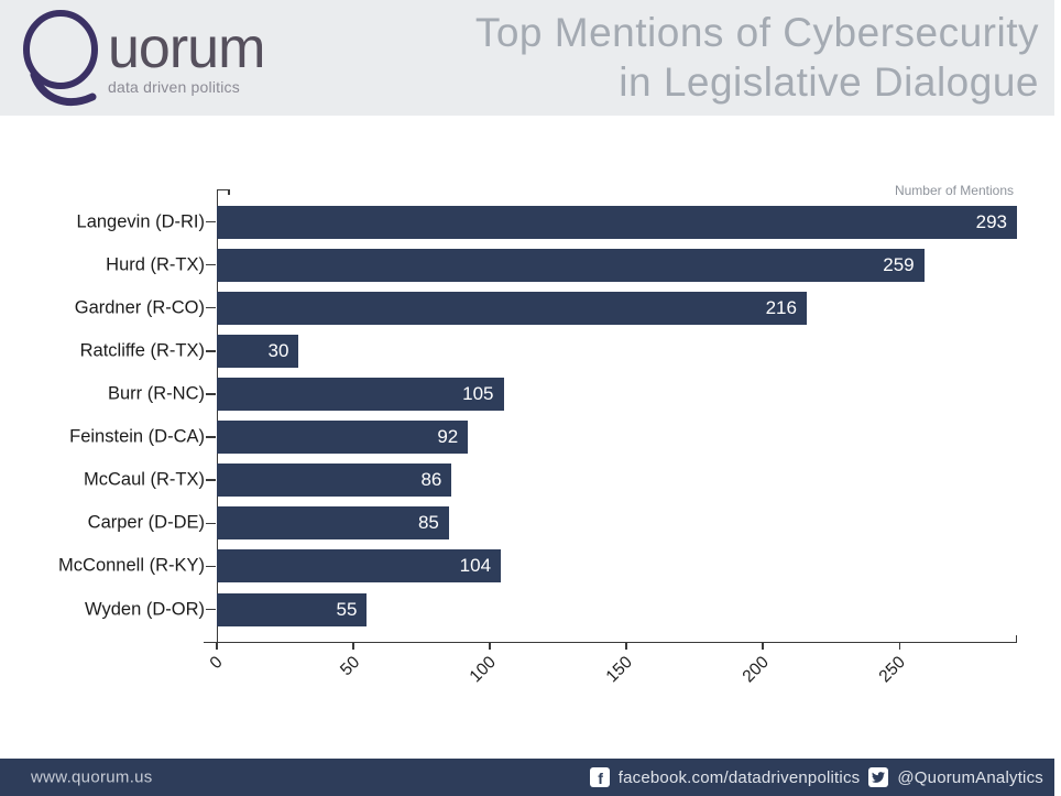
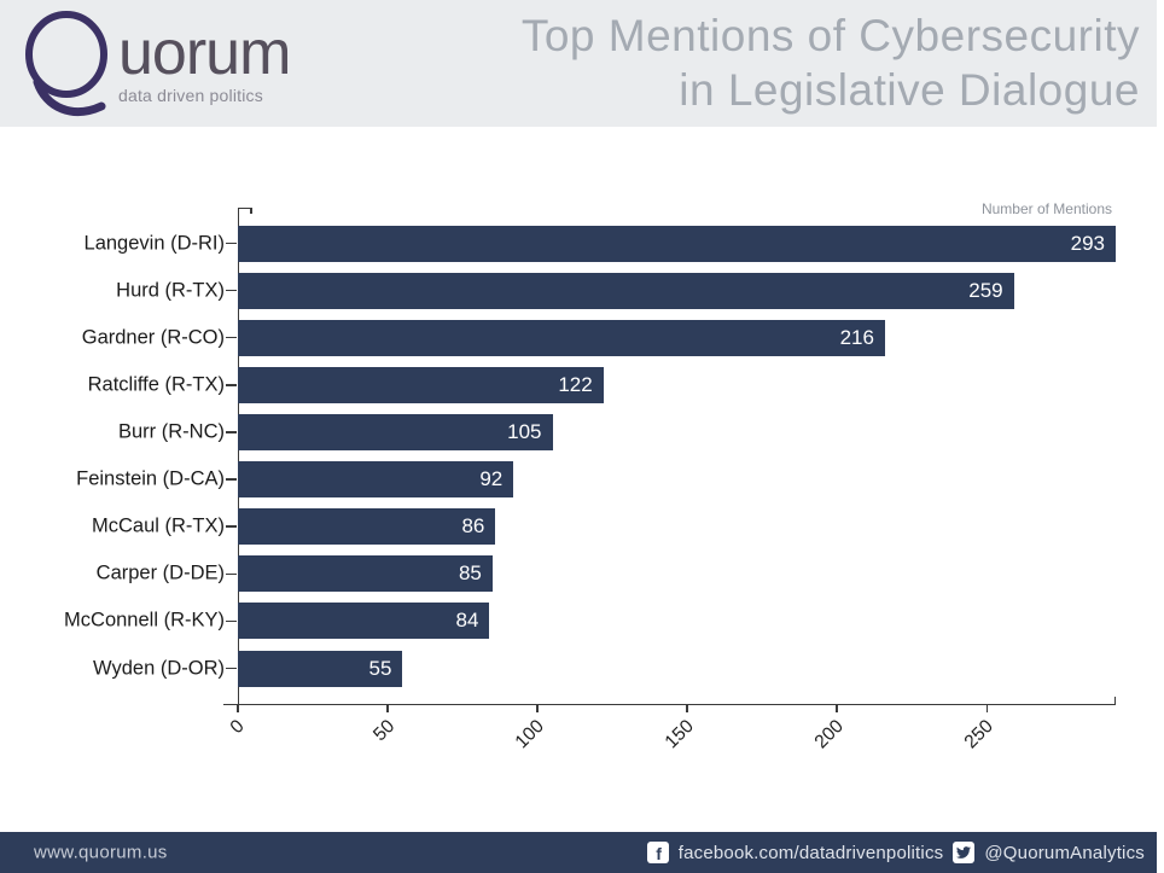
Ratcliffe (R-TX): 30 -> 122
McConnell (R-KY): 104 -> 84
